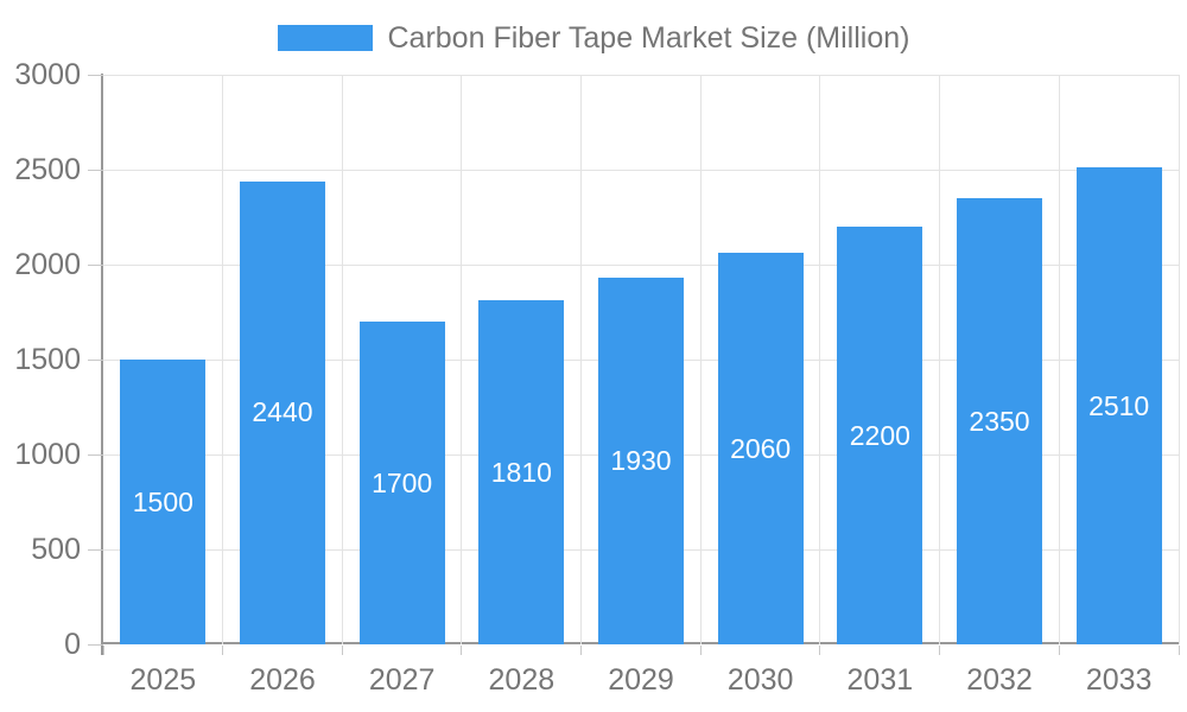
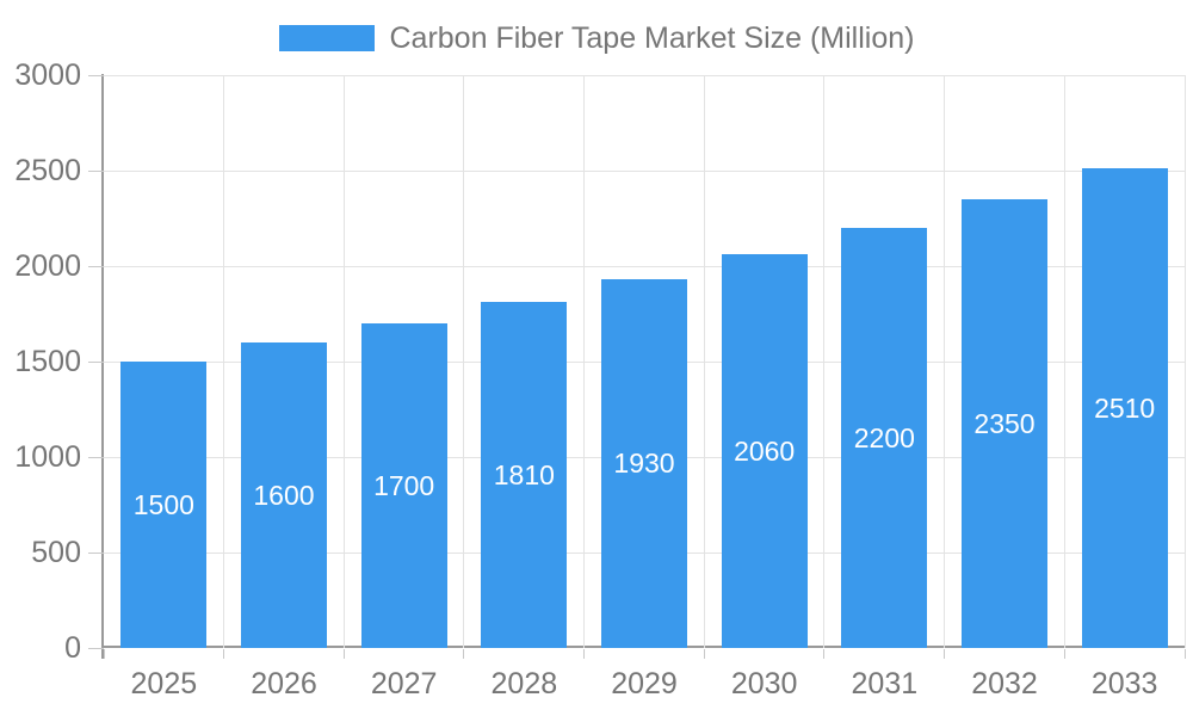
2026: 2440 -> 1600
